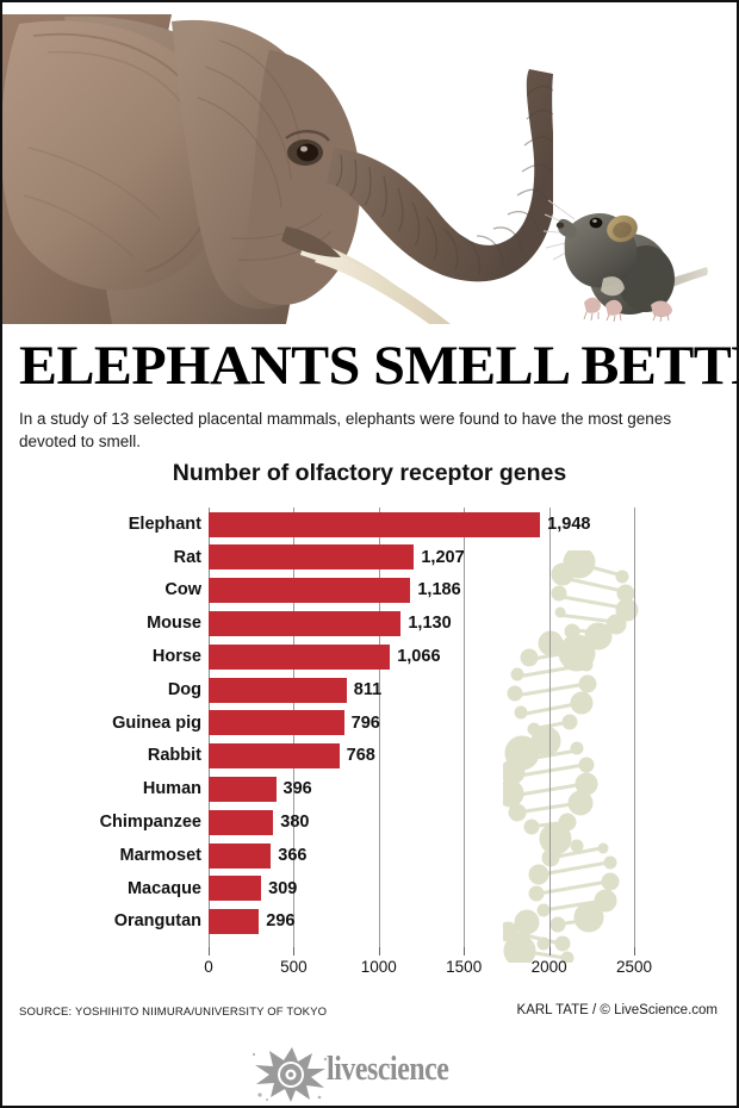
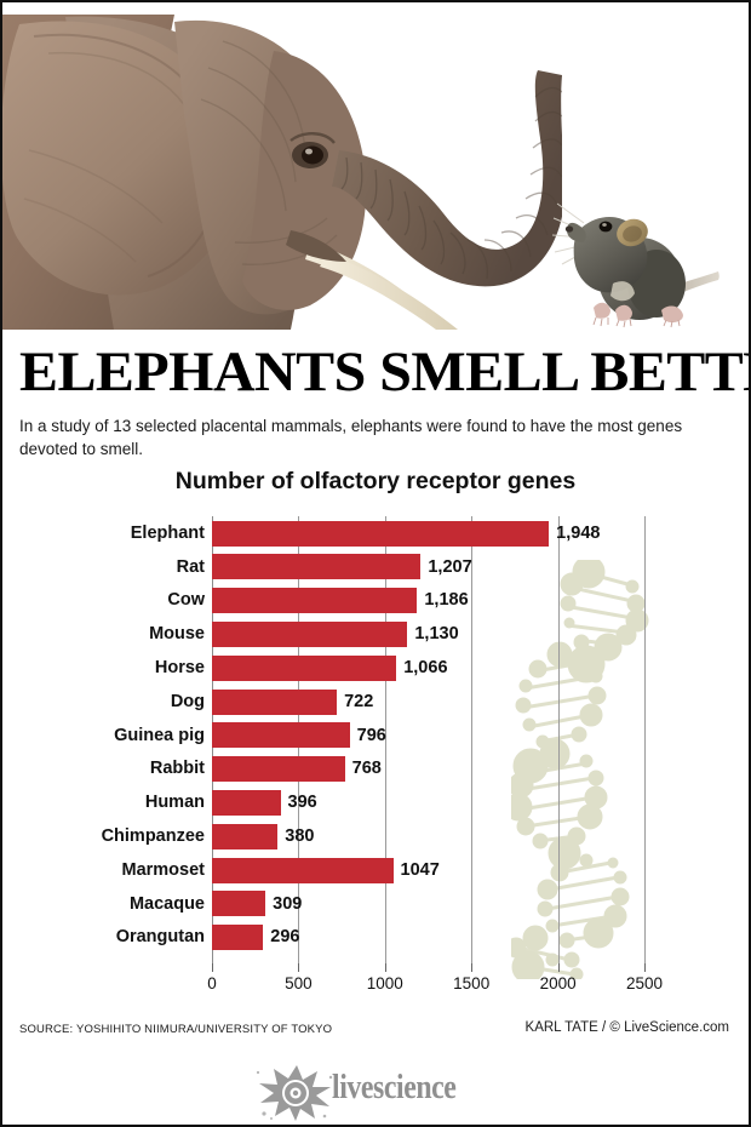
Dog: 811 -> 722
Marmoset: 366 -> 1047
